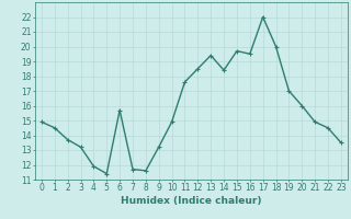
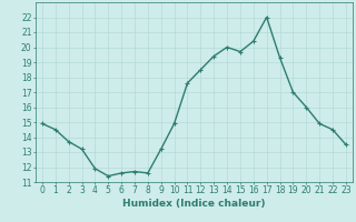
6: 15.7 -> 11.6
14: 18.4 -> 20.0
16: 19.5 -> 20.4
18: 20.0 -> 19.3
